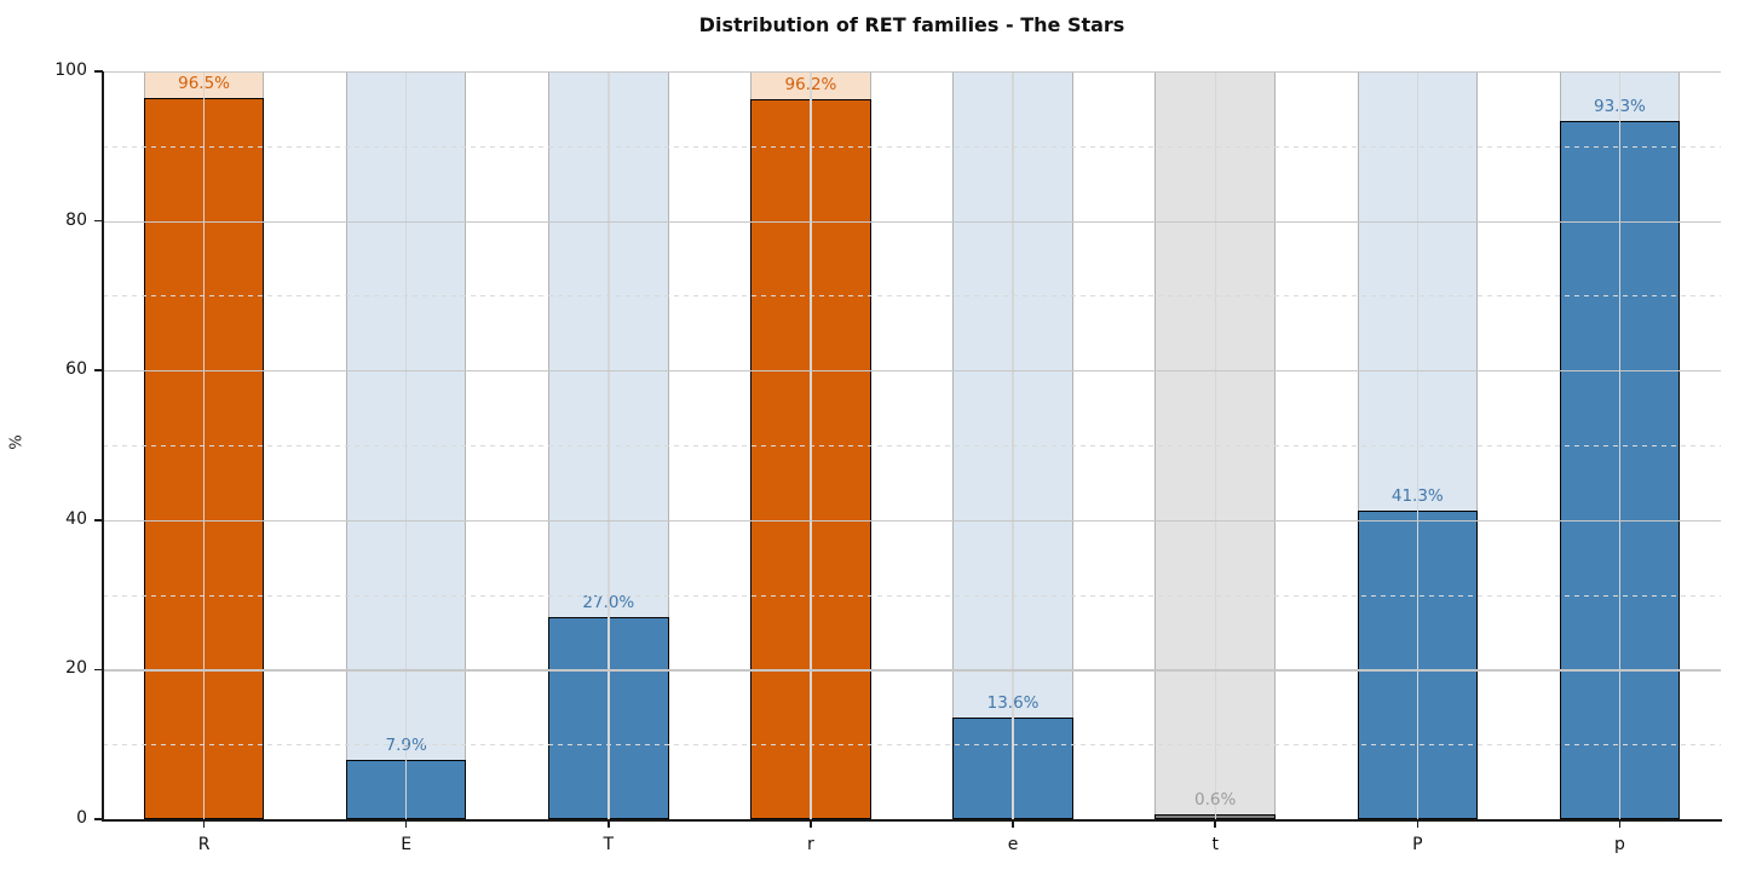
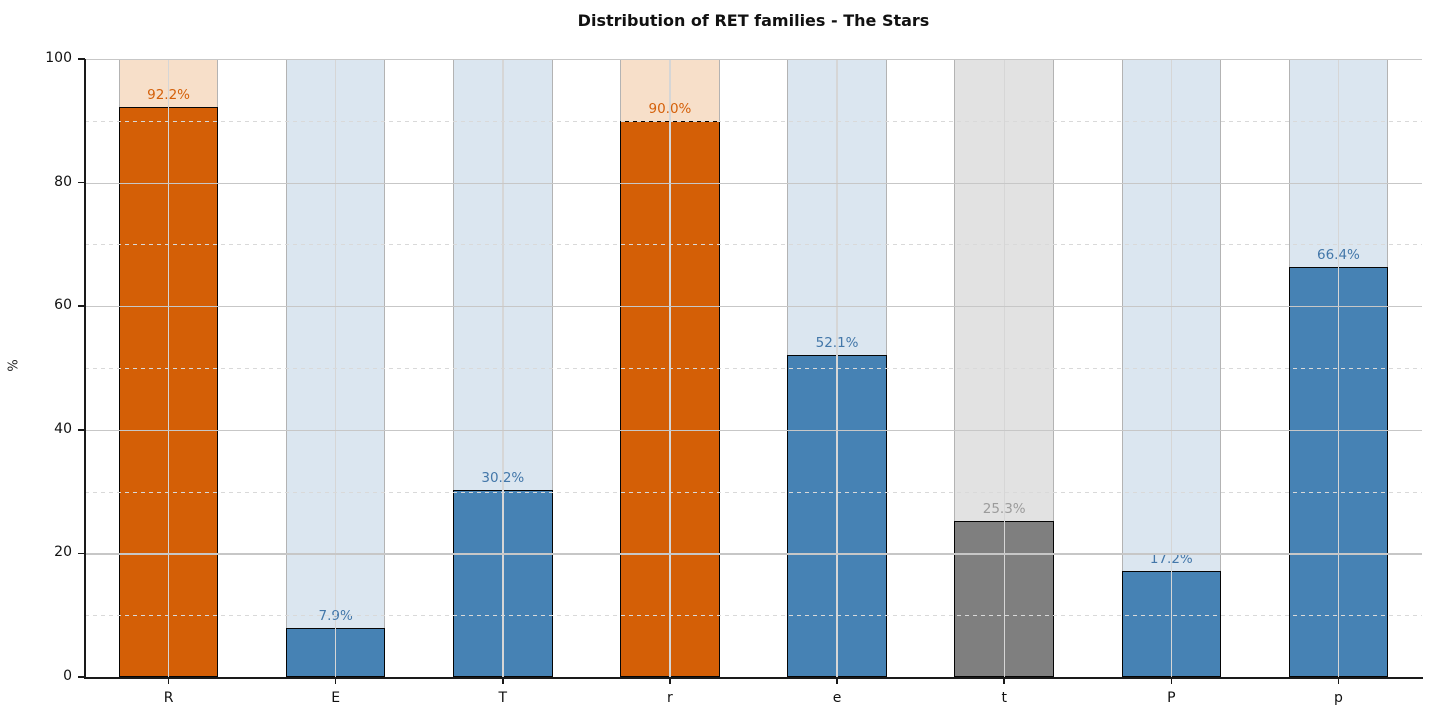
R: 96.5% -> 92.2%
T: 27.0% -> 30.2%
r: 96.2% -> 90.0%
e: 13.6% -> 52.1%
t: 0.6% -> 25.3%
P: 41.3% -> 17.2%
p: 93.3% -> 66.4%
